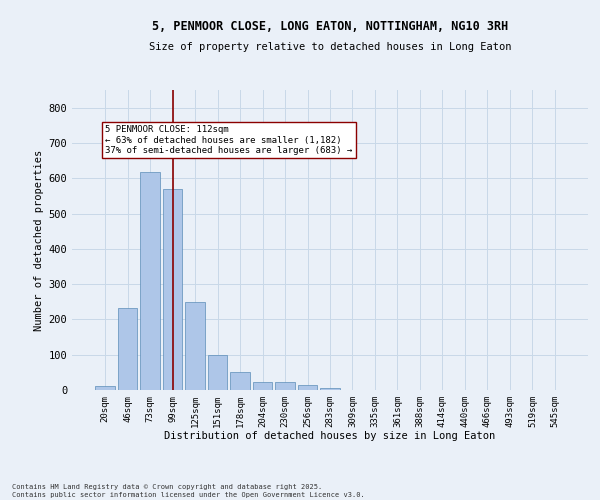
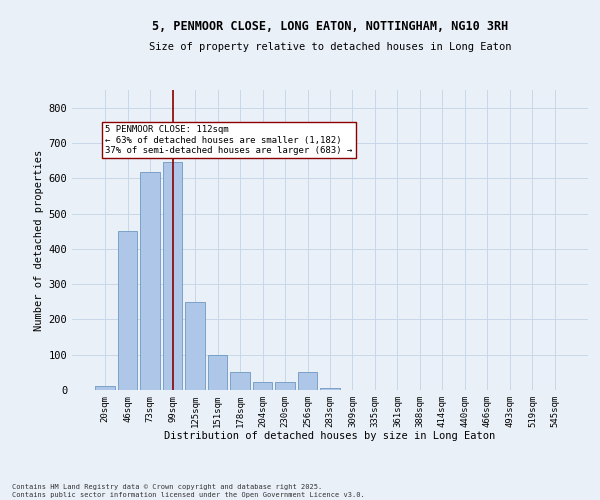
46sqm: 233 -> 450
99sqm: 570 -> 645
256sqm: 14 -> 50
